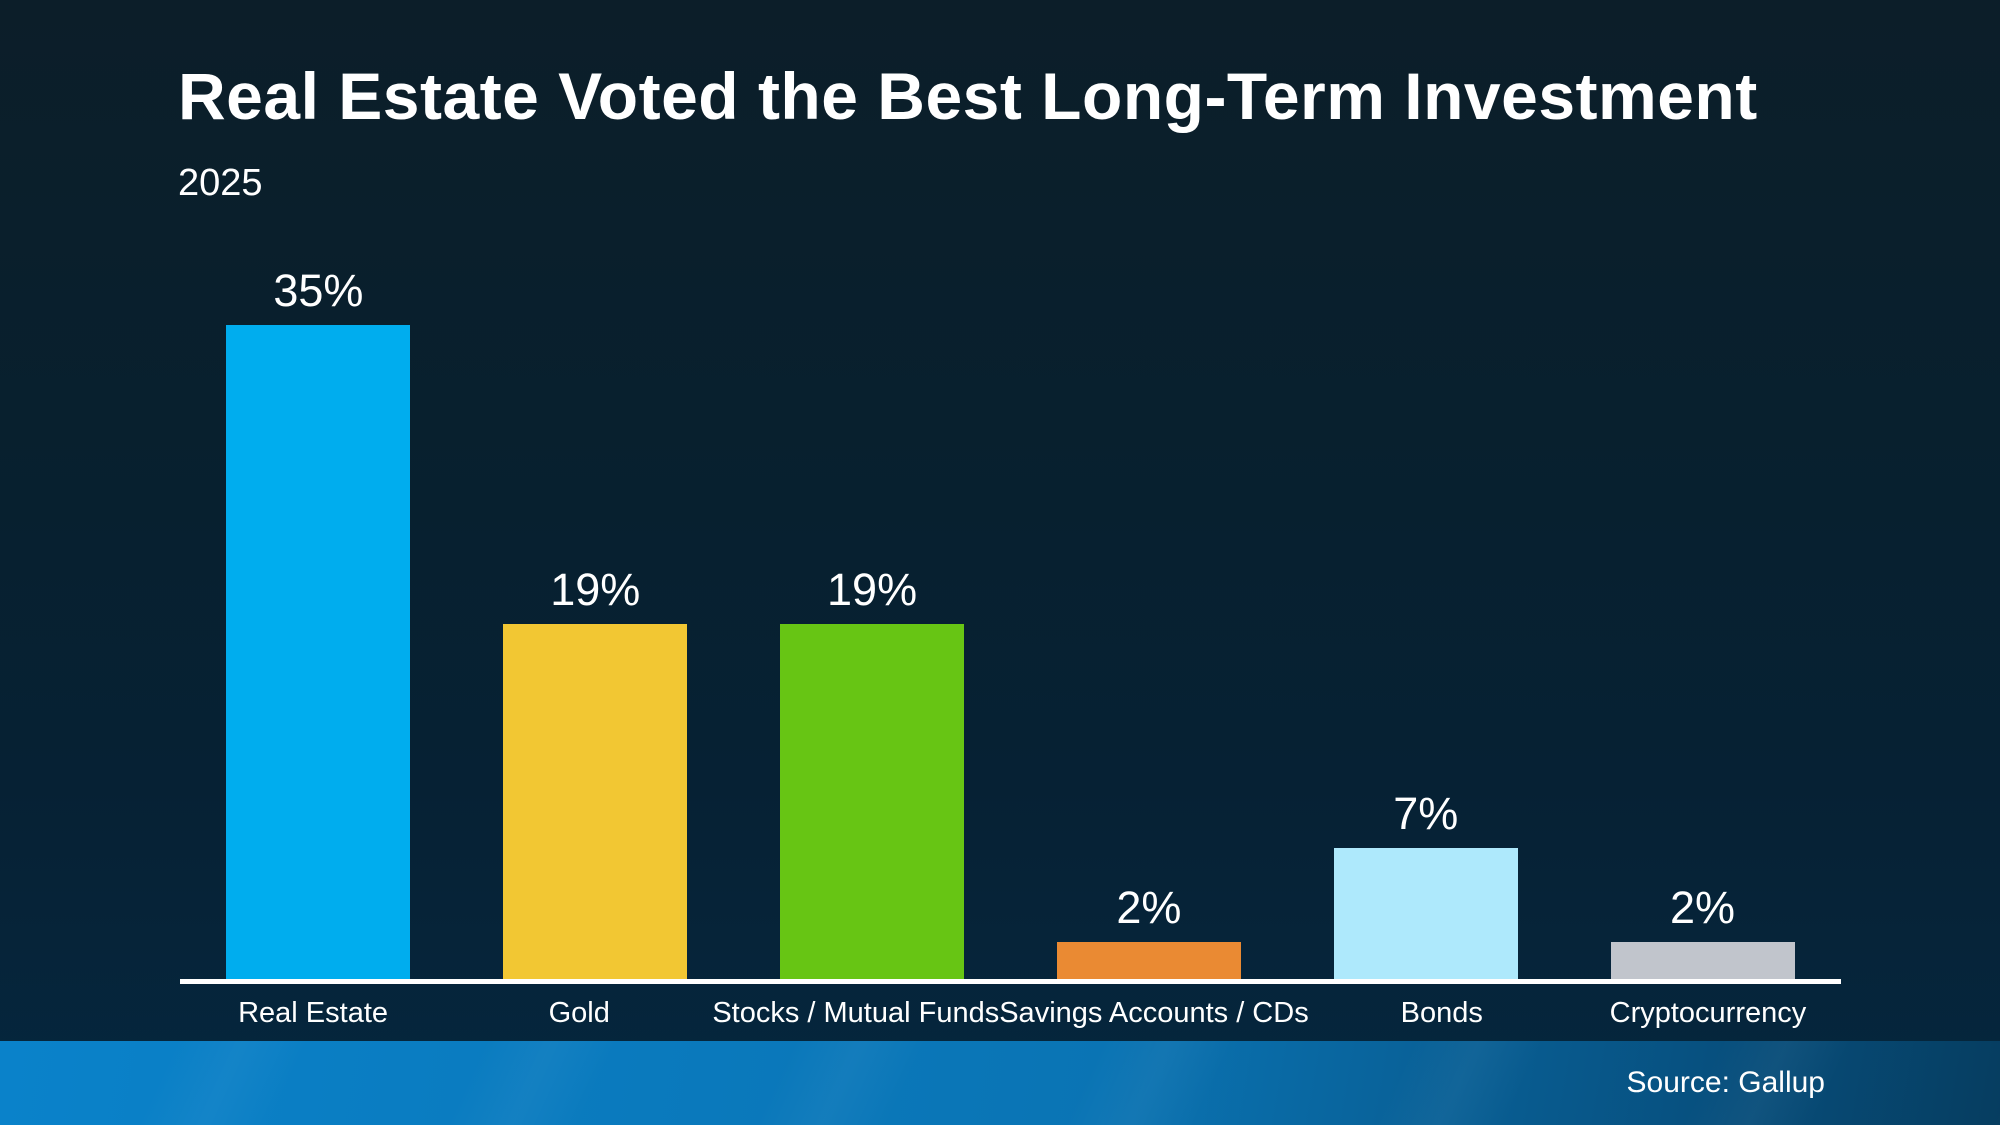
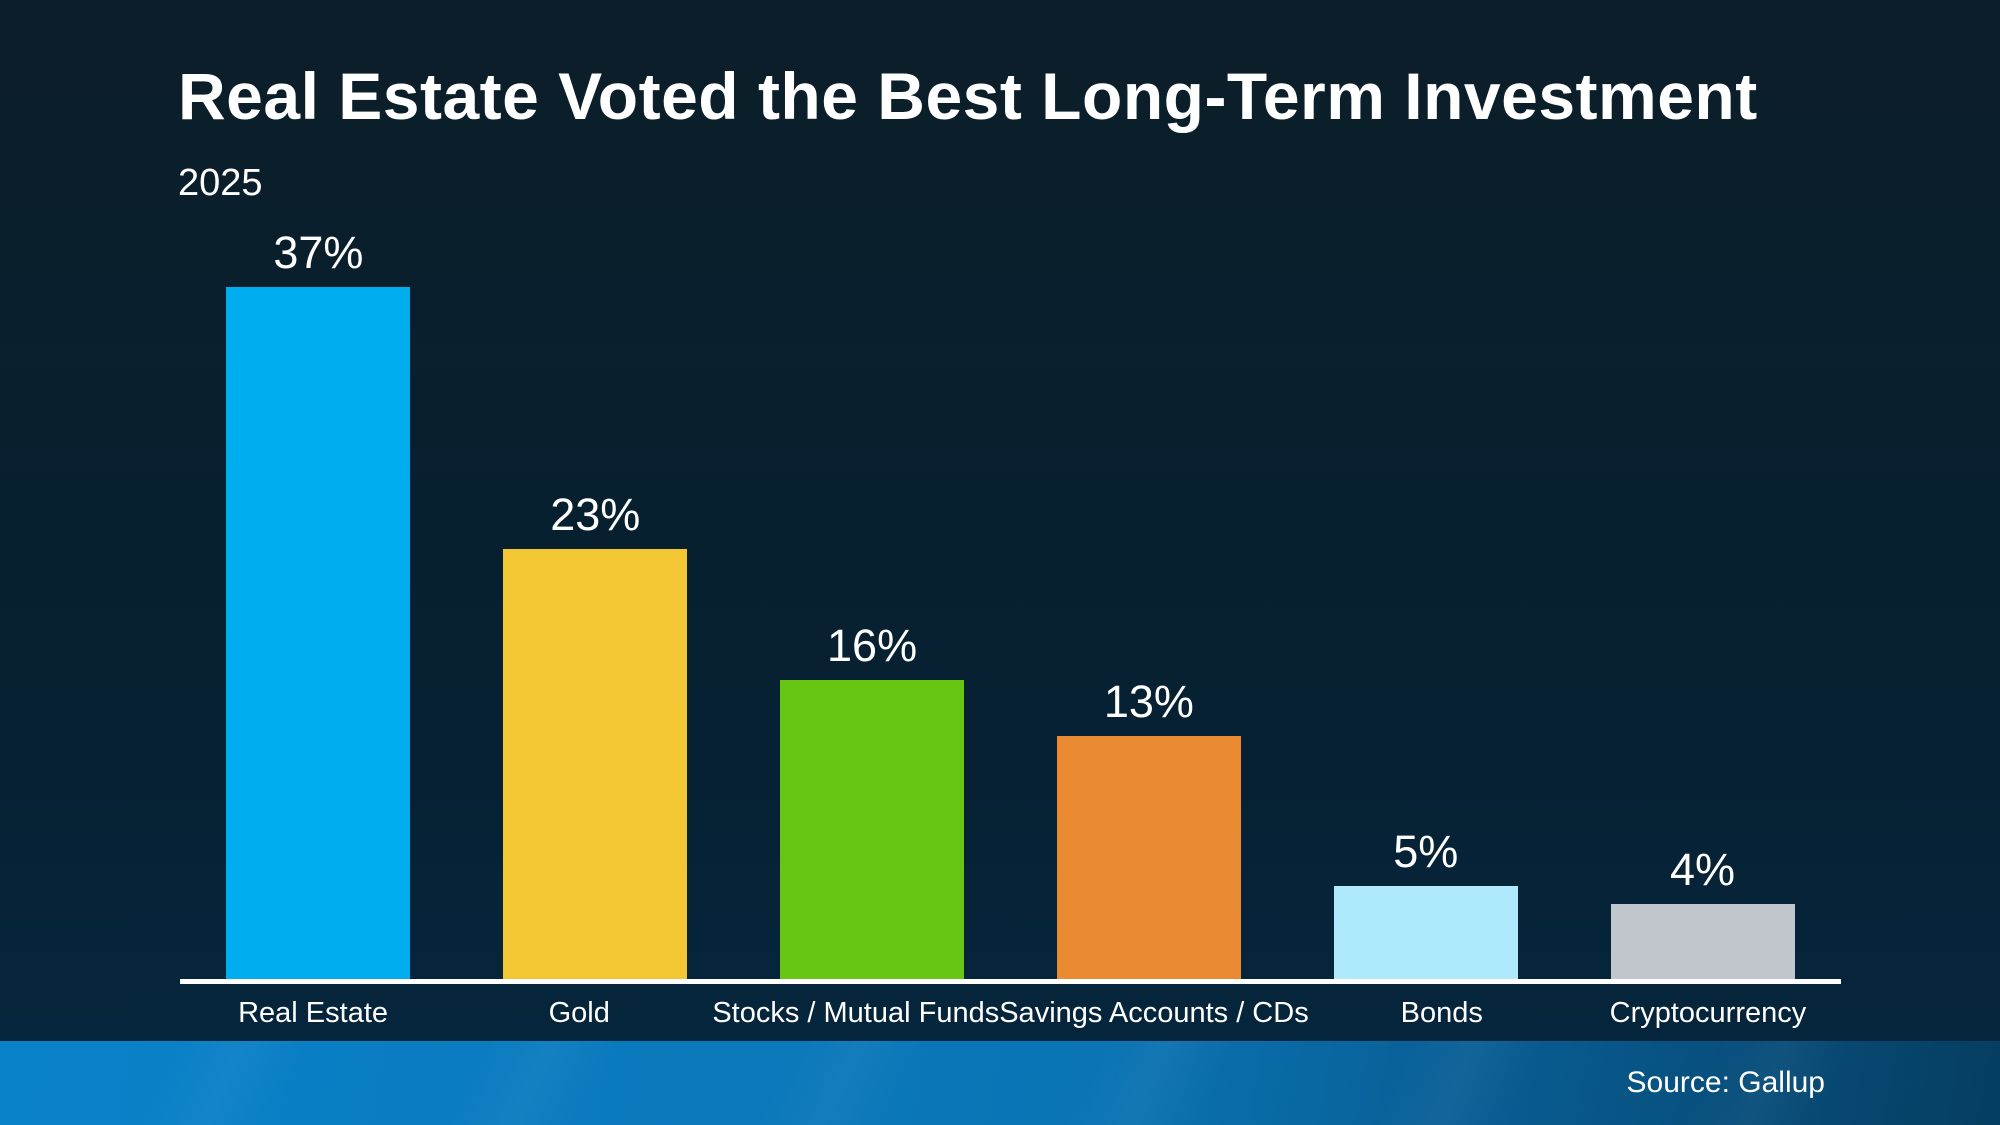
Real Estate: 35% -> 37%
Gold: 19% -> 23%
Stocks / Mutual Funds: 19% -> 16%
Savings Accounts / CDs: 2% -> 13%
Bonds: 7% -> 5%
Cryptocurrency: 2% -> 4%
